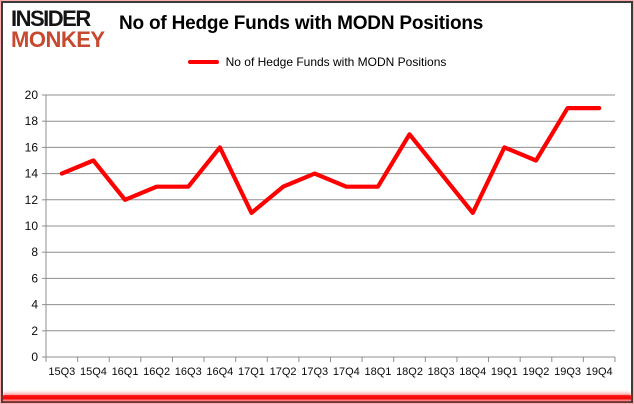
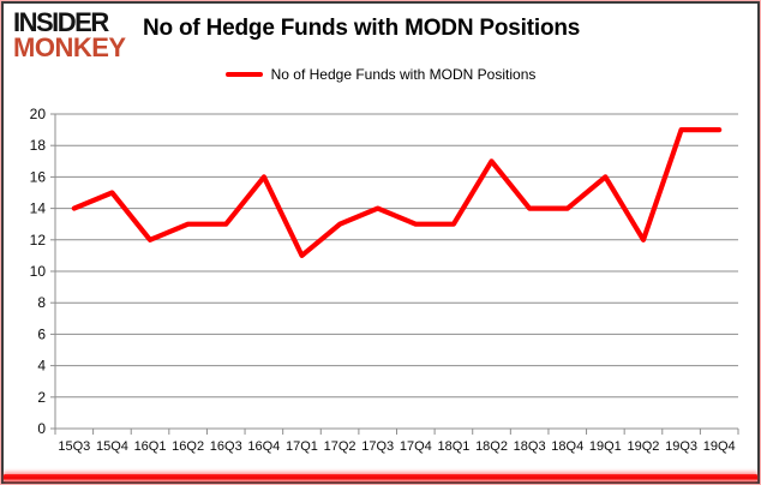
18Q4: 11 -> 14
19Q2: 15 -> 12
